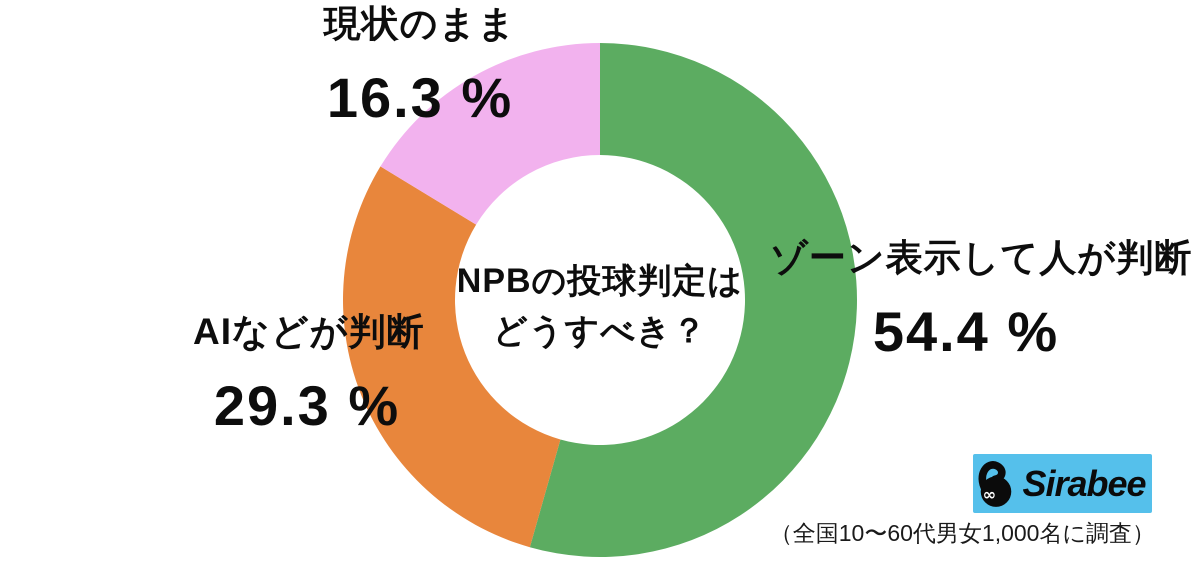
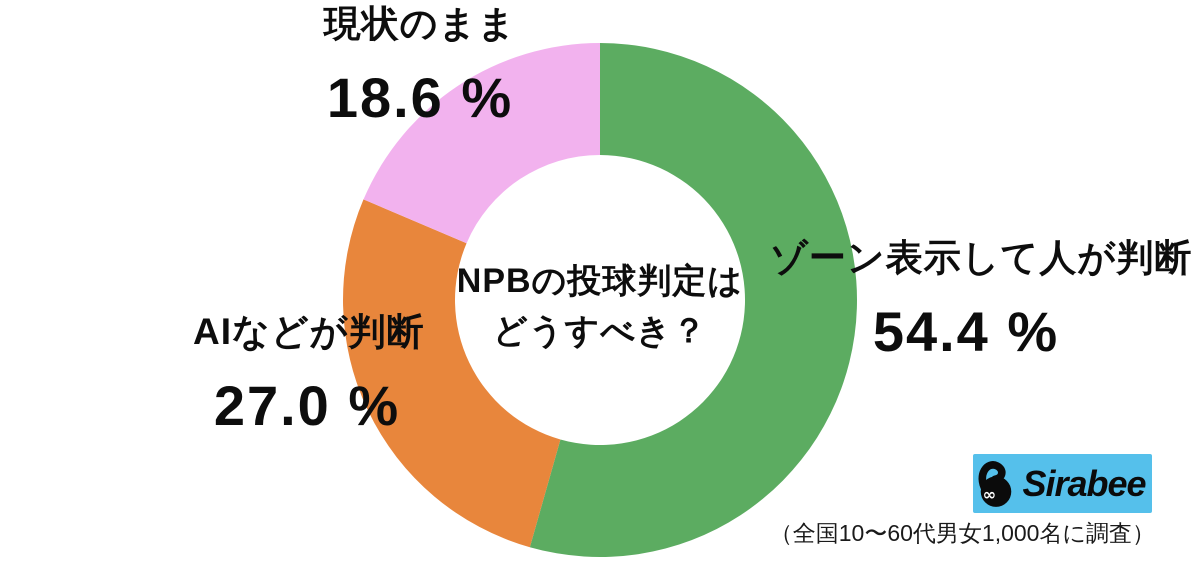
AIなどが判断: 29.3 -> 27.0
現状のまま: 16.3 -> 18.6
